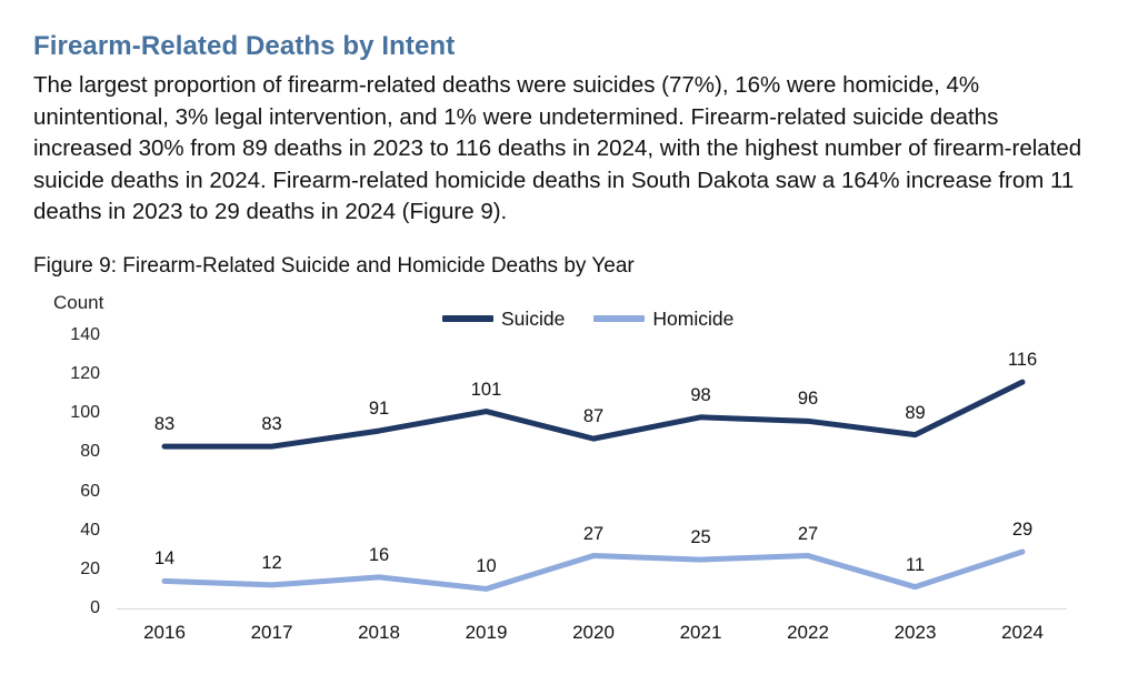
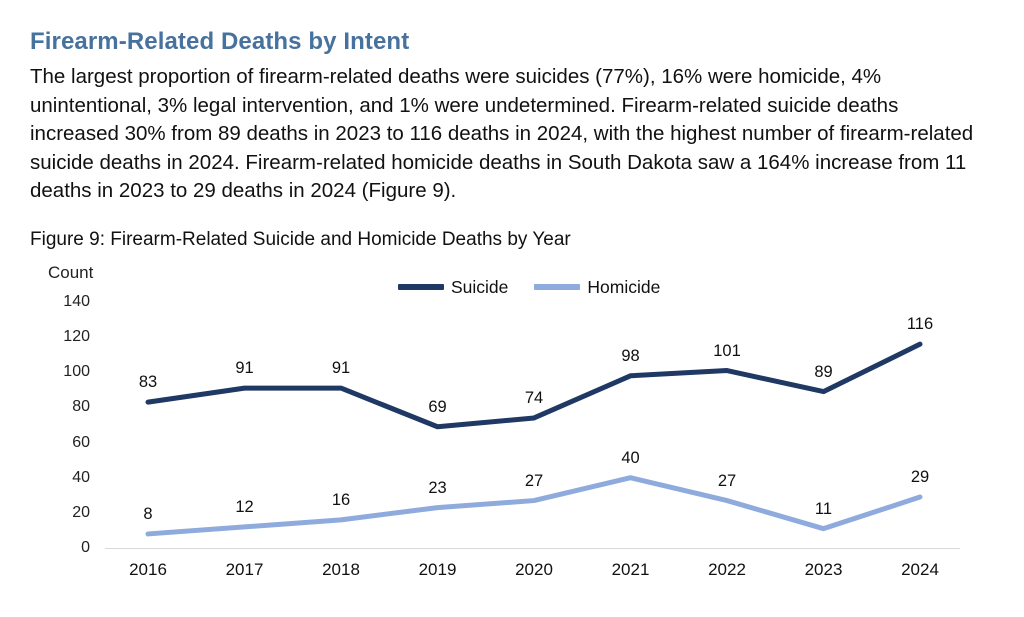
Homicide/2016: 14 -> 8
Suicide/2017: 83 -> 91
Suicide/2019: 101 -> 69
Homicide/2019: 10 -> 23
Suicide/2020: 87 -> 74
Homicide/2021: 25 -> 40
Suicide/2022: 96 -> 101
